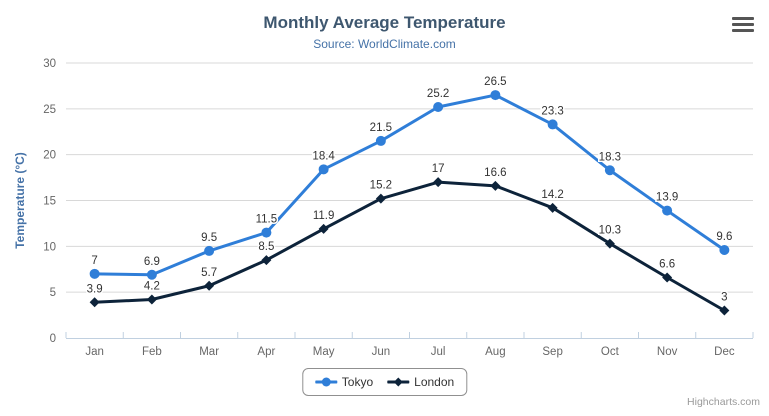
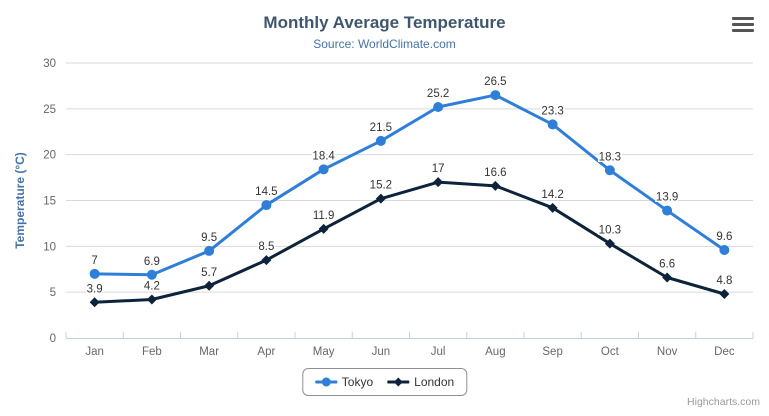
Tokyo/Apr: 11.5 -> 14.5
London/Dec: 3 -> 4.8
